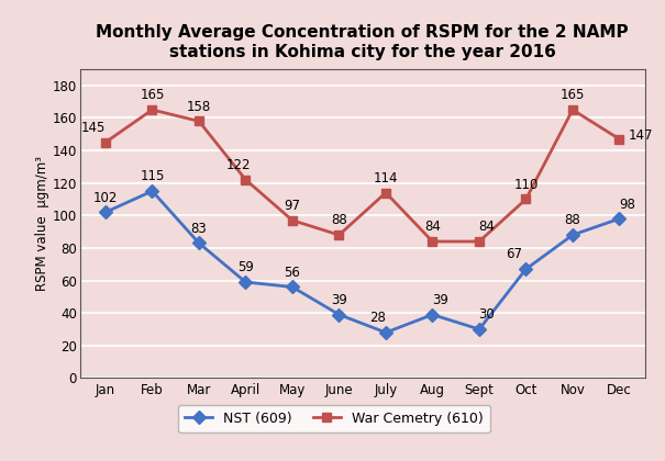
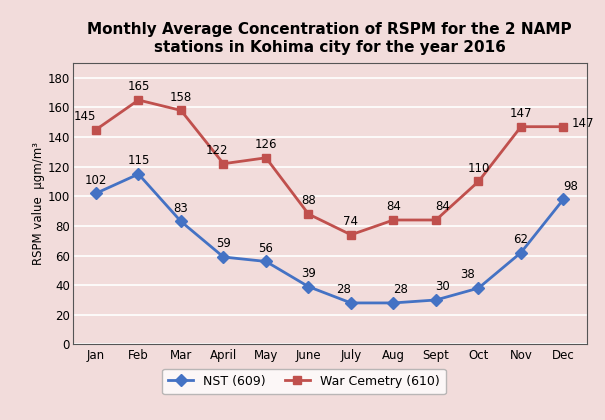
War Cemetry (610)/May: 97 -> 126
War Cemetry (610)/July: 114 -> 74
NST (609)/Aug: 39 -> 28
NST (609)/Oct: 67 -> 38
NST (609)/Nov: 88 -> 62
War Cemetry (610)/Nov: 165 -> 147
